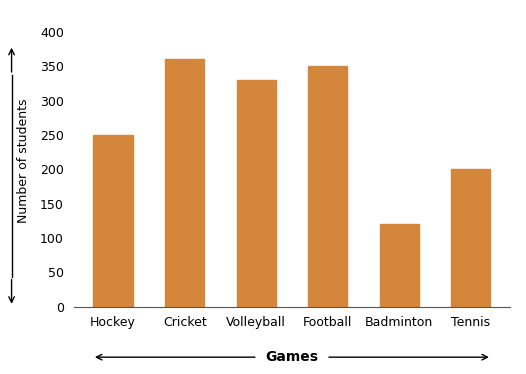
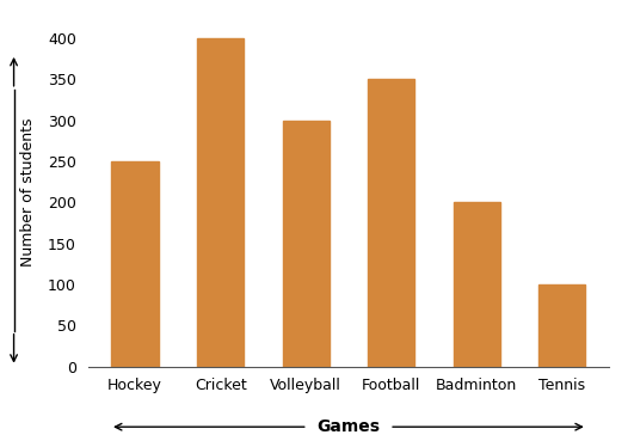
Cricket: 360 -> 400
Volleyball: 330 -> 300
Badminton: 120 -> 200
Tennis: 200 -> 100
